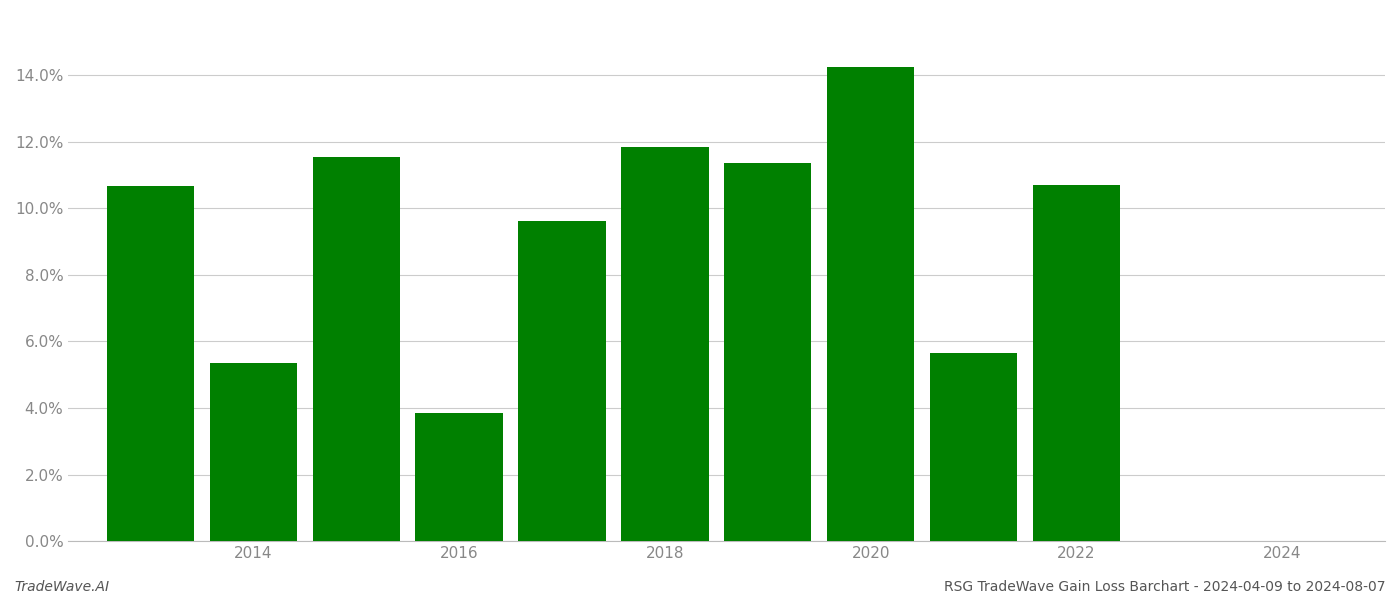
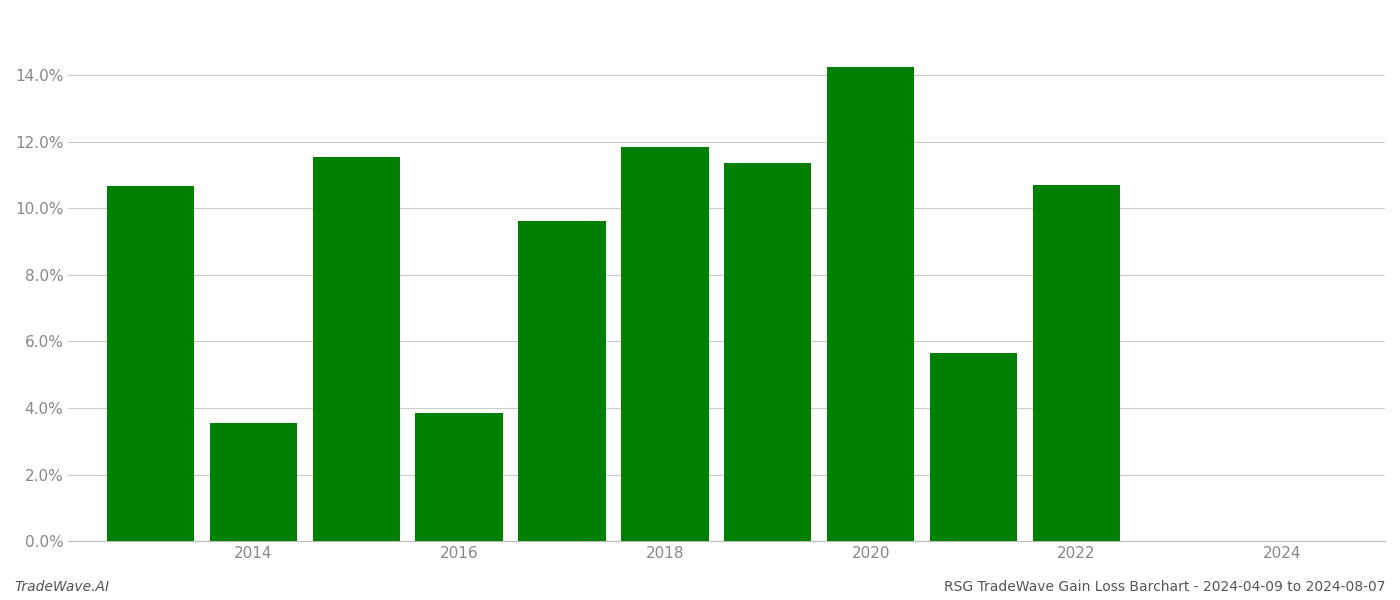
2014: 5.35% -> 3.55%
